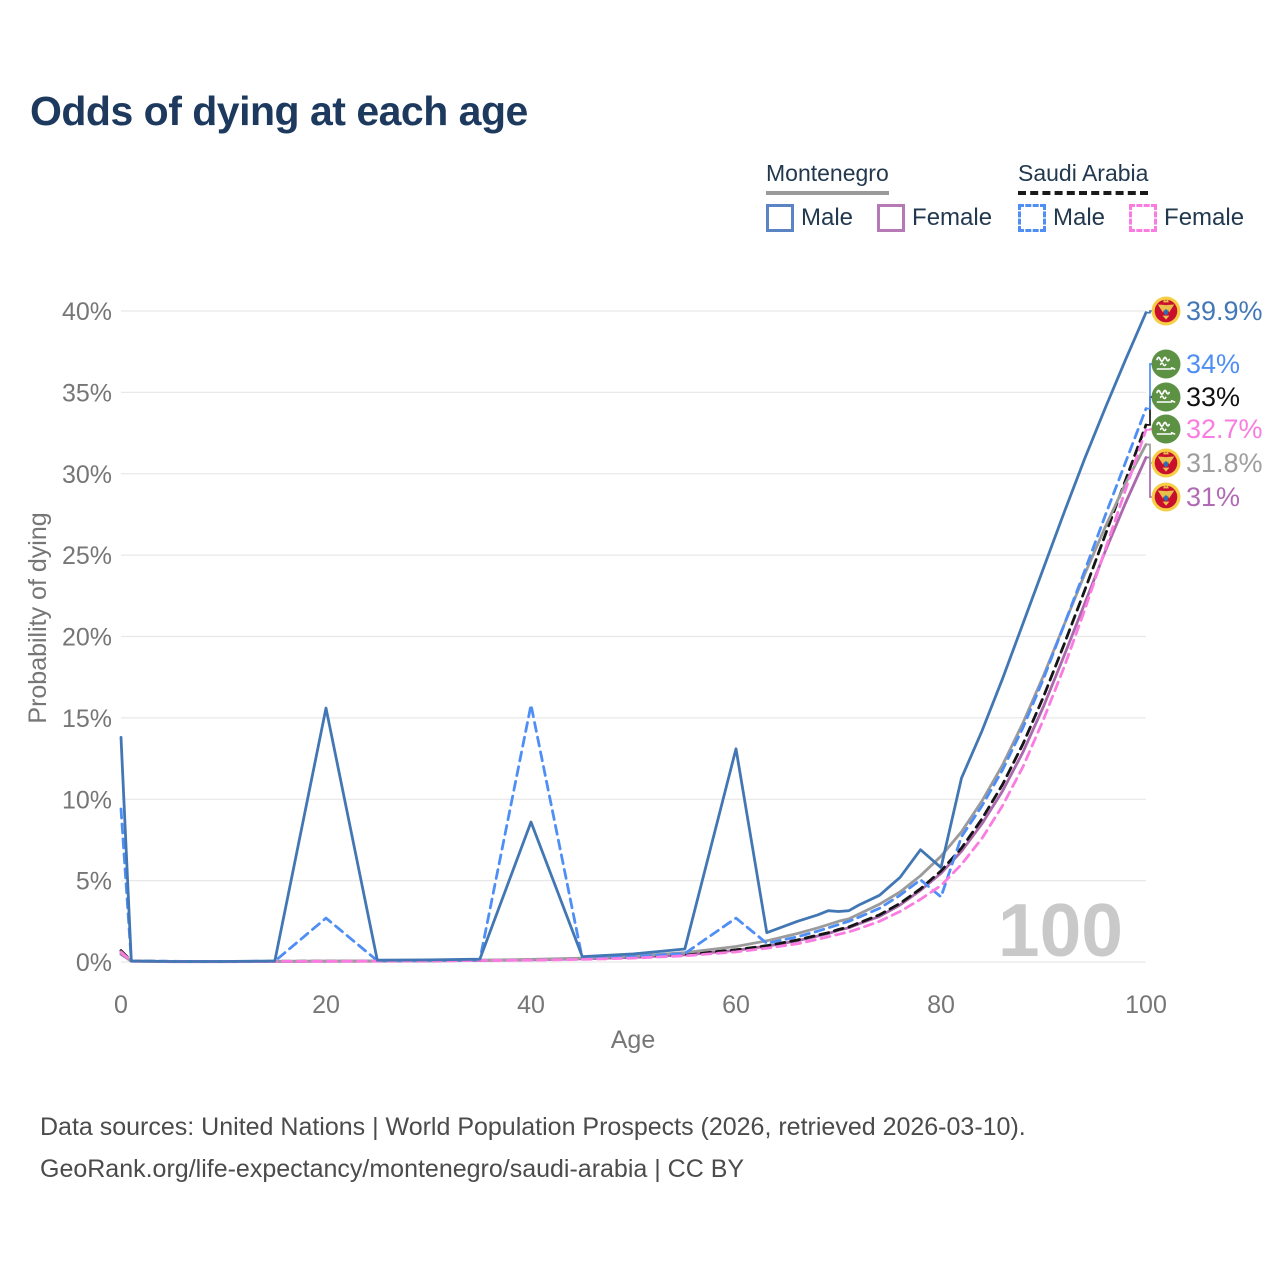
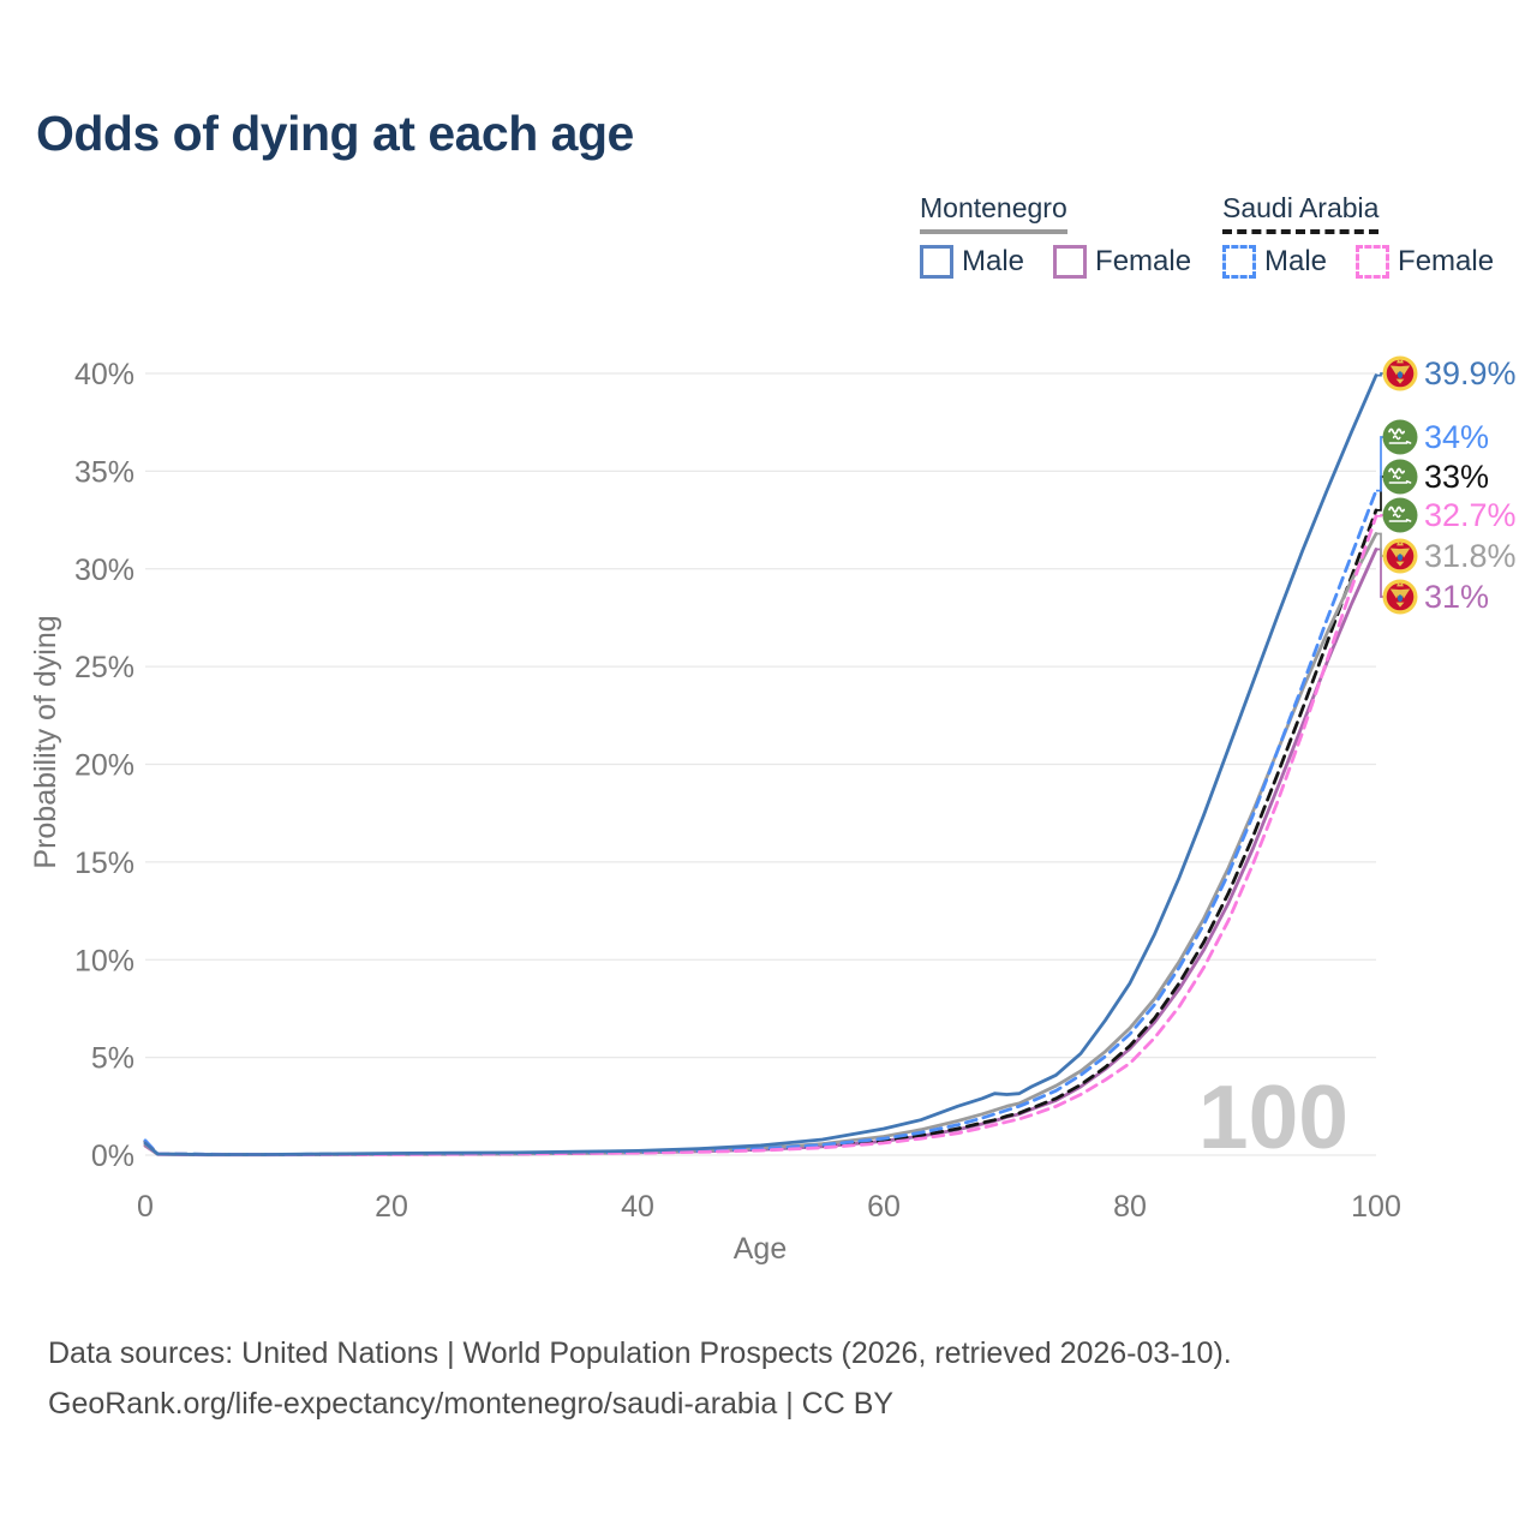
Saudi Arabia Male/0: 9.4% -> 0.8%
Montenegro Male/0: 13.8% -> 0.6%
Saudi Arabia Male/20: 2.7% -> 0.1%
Montenegro Male/20: 15.6% -> 0.1%
Saudi Arabia Male/40: 15.8% -> 0.1%
Montenegro Male/40: 8.6% -> 0.2%
Saudi Arabia Male/60: 2.7% -> 0.8%
Montenegro Male/60: 13.1% -> 1.4%
Saudi Arabia Male/80: 4.0% -> 6.2%
Montenegro Male/80: 5.8% -> 8.8%
